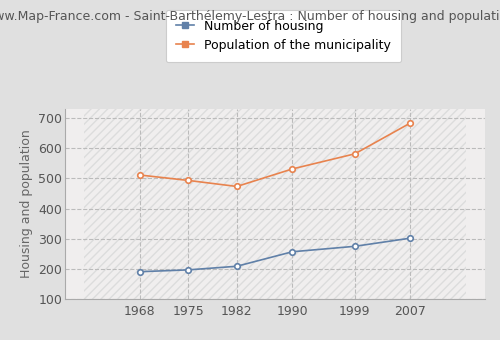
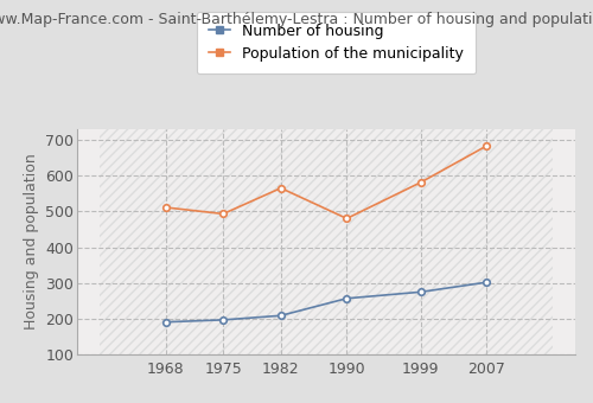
Population of the municipality/1982: 473 -> 565
Population of the municipality/1990: 531 -> 480
